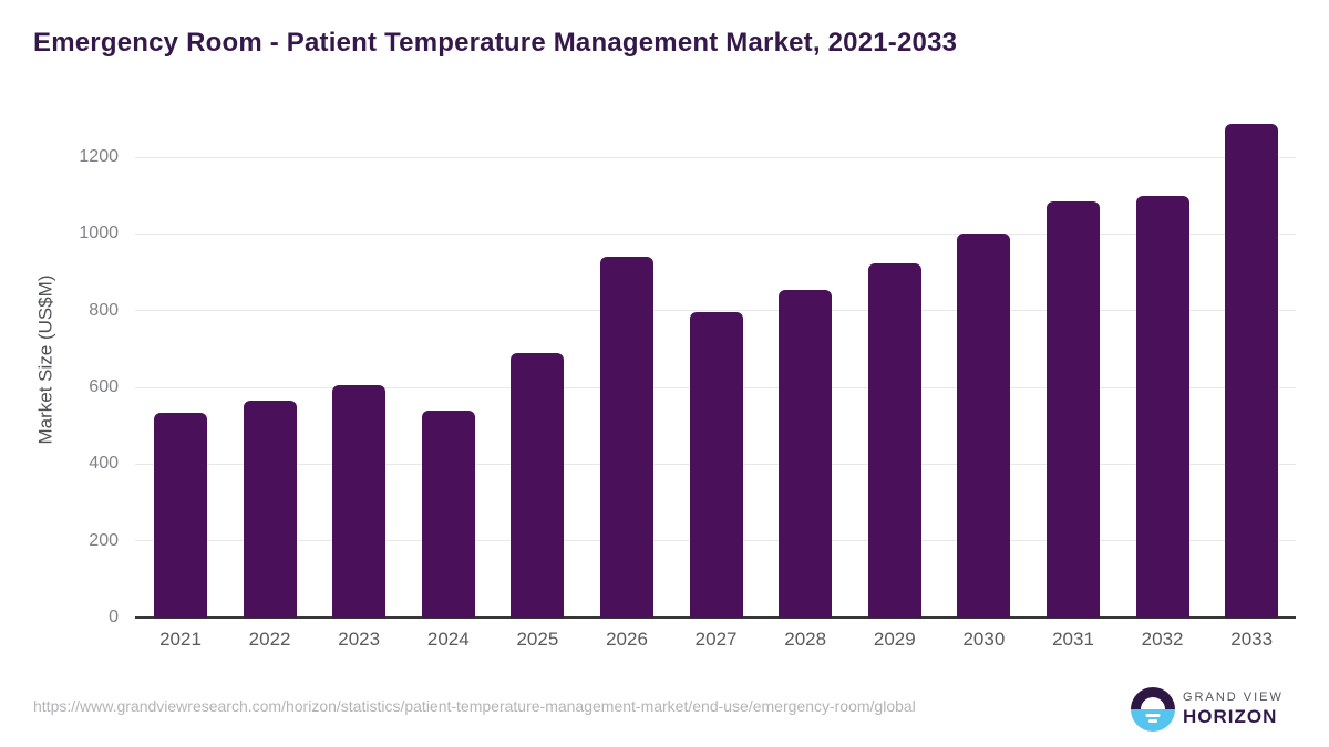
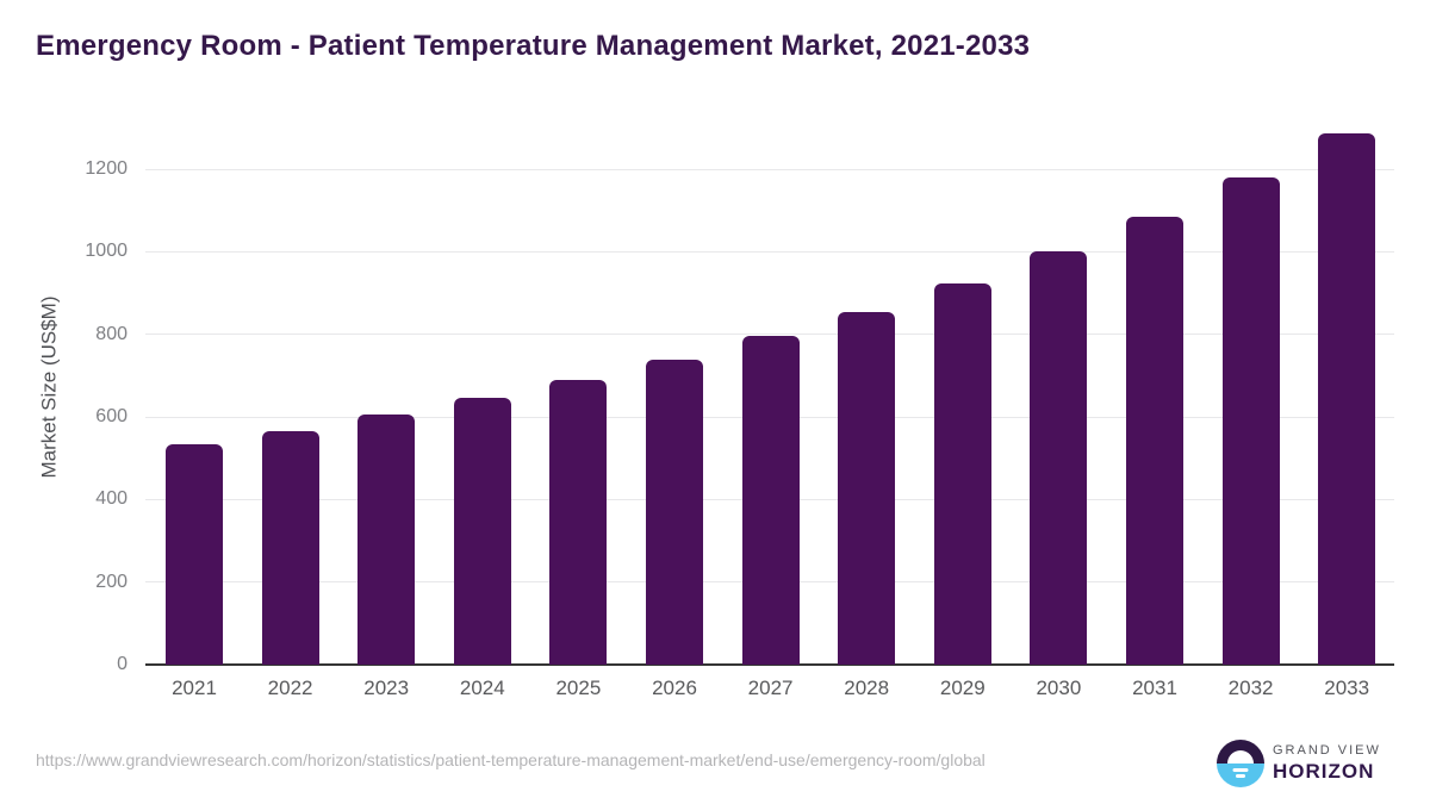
2024: 540 -> 640
2026: 940 -> 740
2032: 1100 -> 1180
